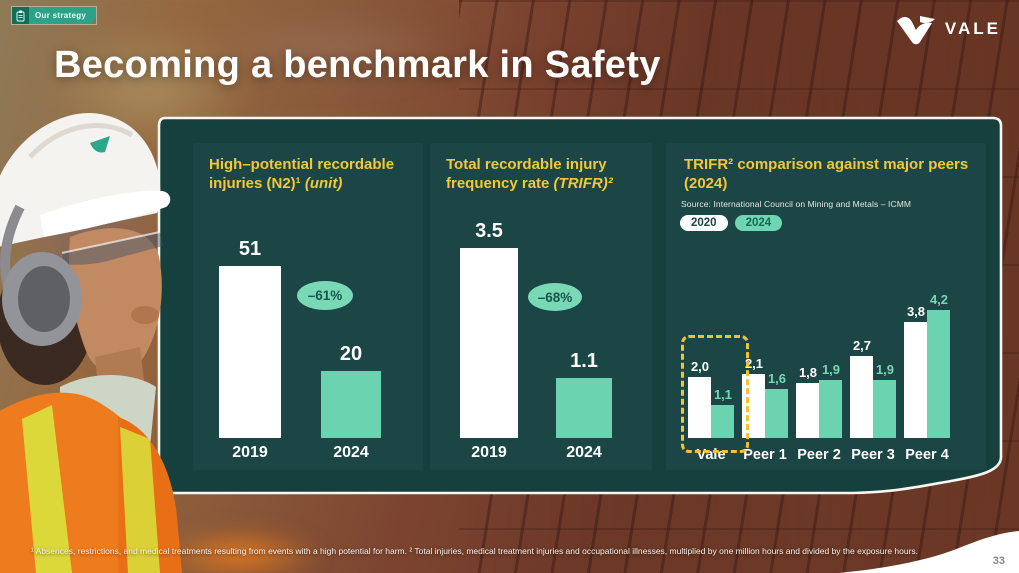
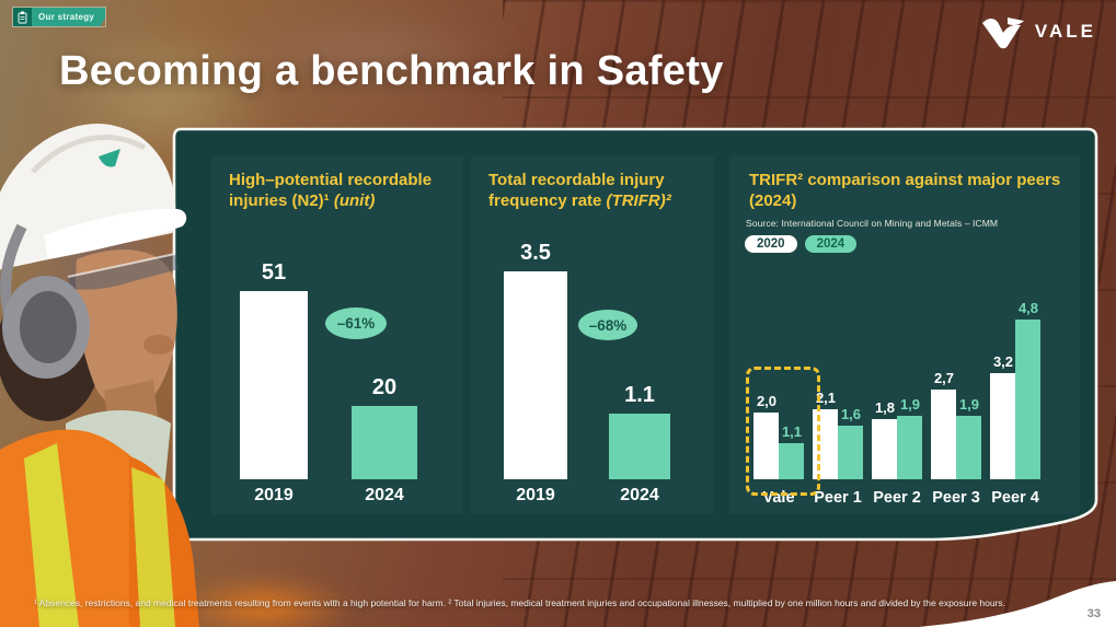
TRIFR² comparison against major peers (2024)/2020/Peer 4: 3,8 -> 3,2
TRIFR² comparison against major peers (2024)/2024/Peer 4: 4,2 -> 4,8
